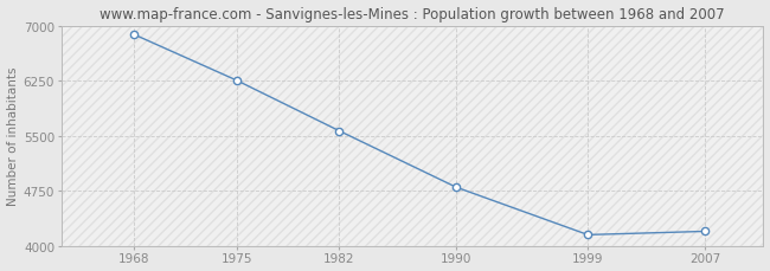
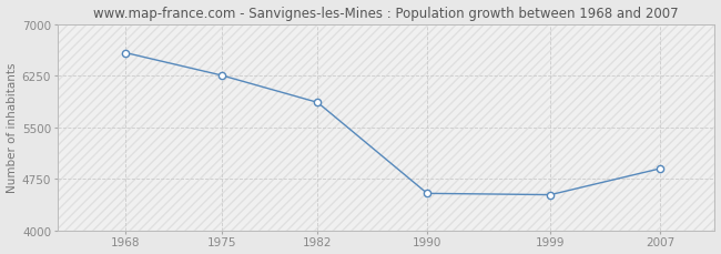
1968: 6880 -> 6580
1982: 5570 -> 5860
1990: 4800 -> 4540
1999: 4150 -> 4520
2007: 4200 -> 4900
